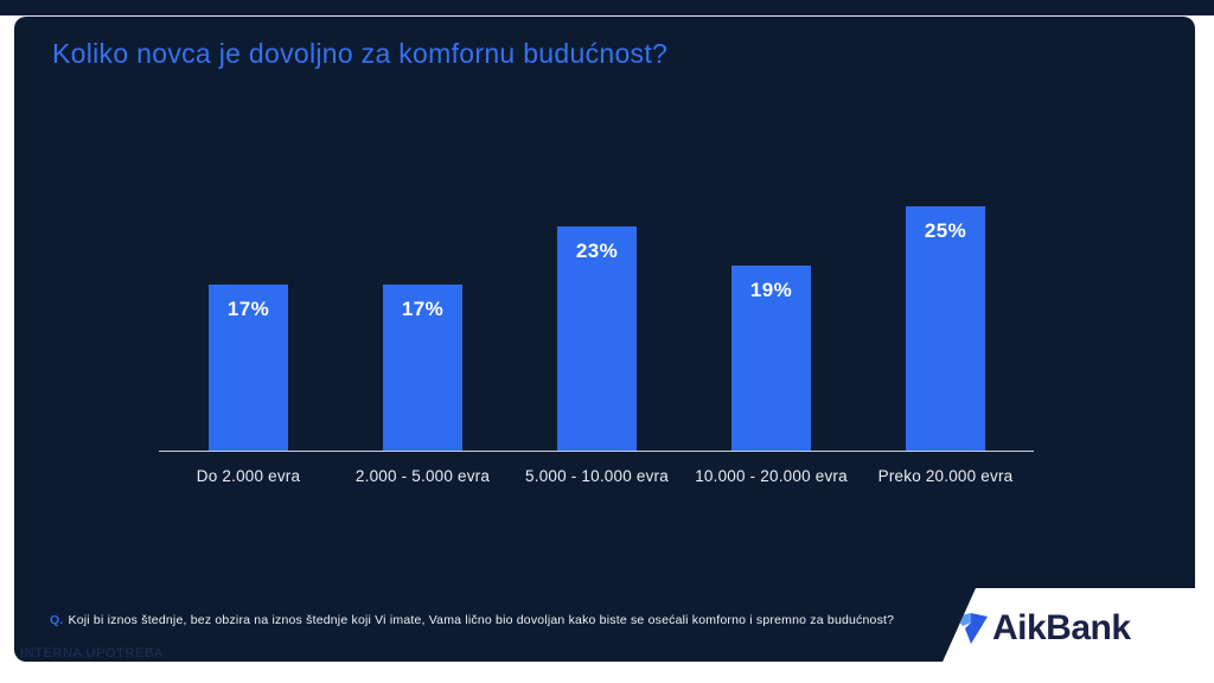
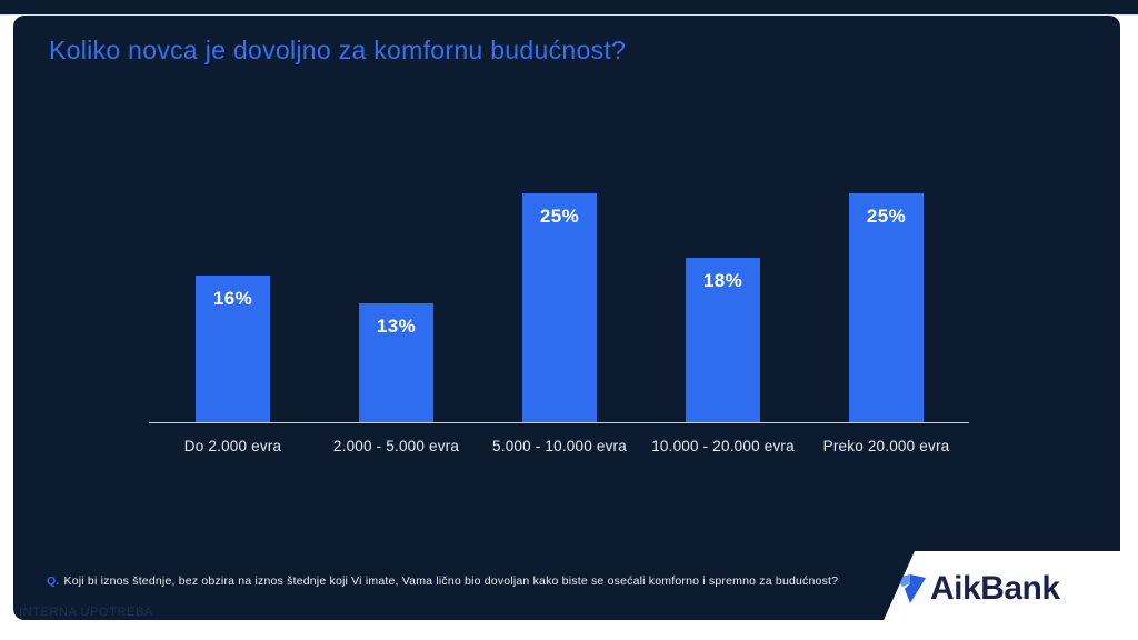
Do 2.000 evra: 17% -> 16%
2.000 - 5.000 evra: 17% -> 13%
5.000 - 10.000 evra: 23% -> 25%
10.000 - 20.000 evra: 19% -> 18%
